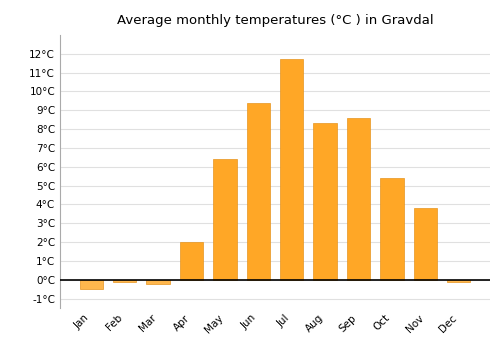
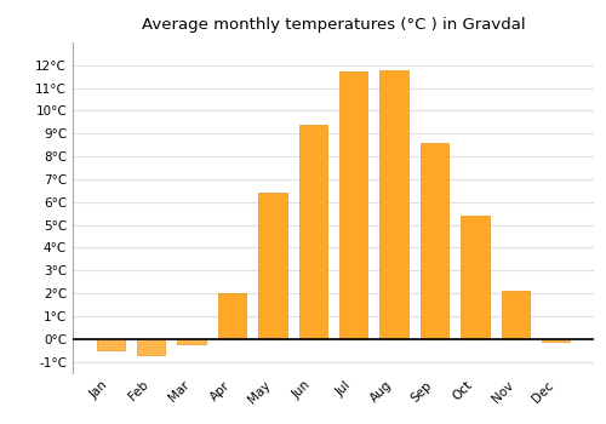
Feb: -0.1°C -> -0.7°C
Aug: 8.3°C -> 11.8°C
Nov: 3.8°C -> 2.1°C
